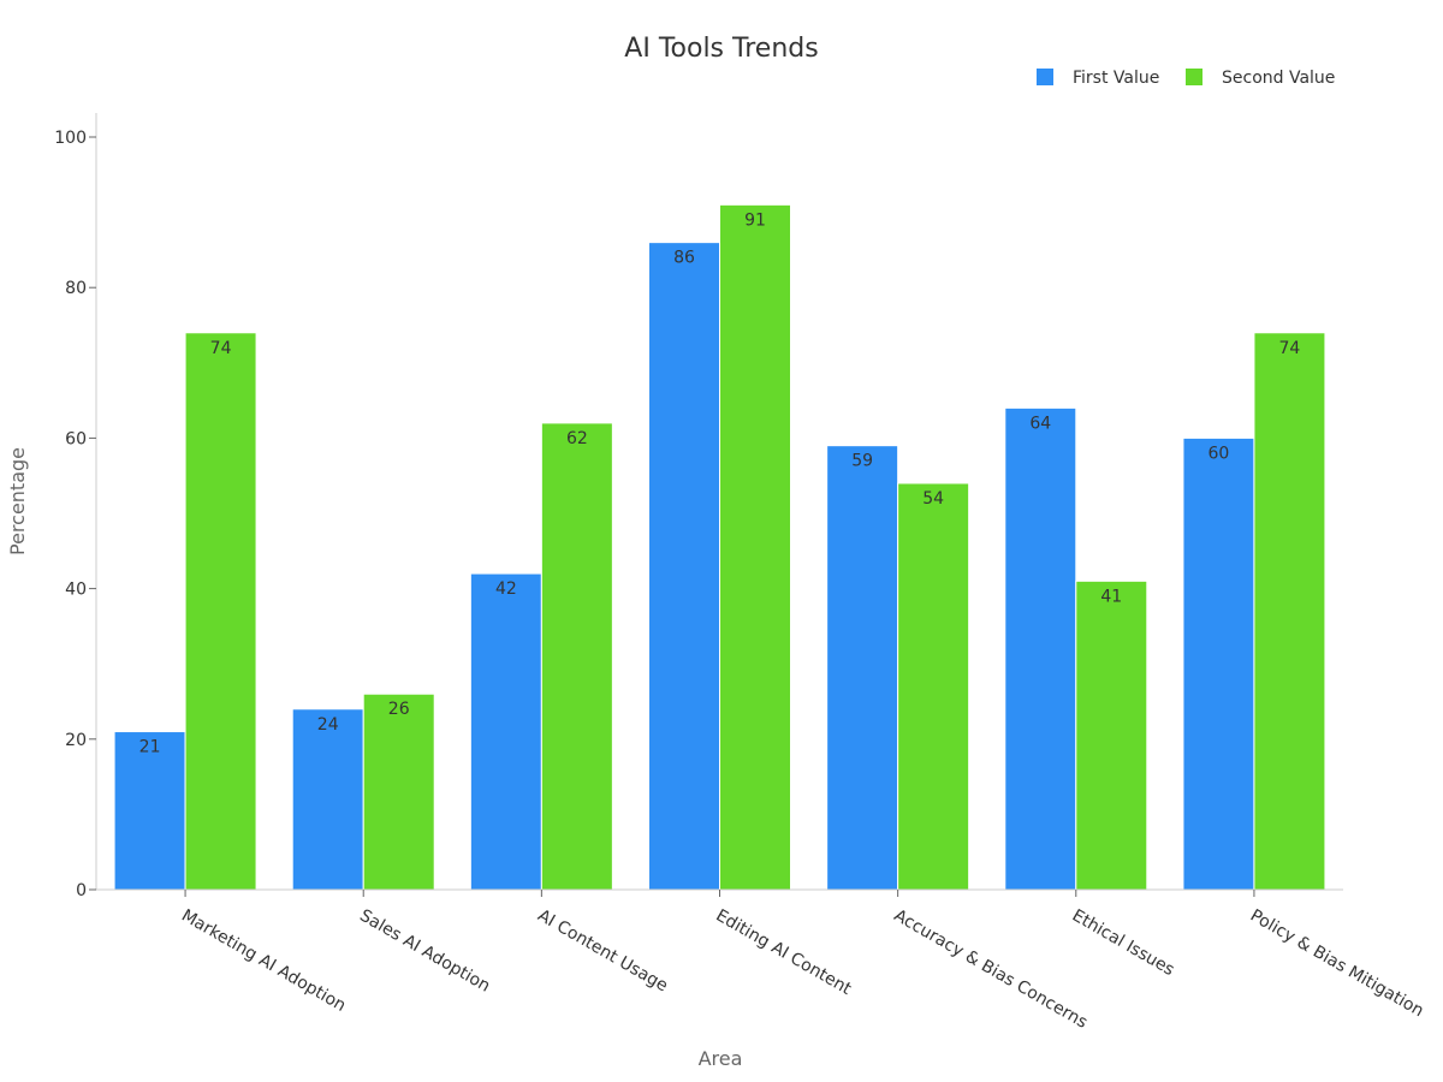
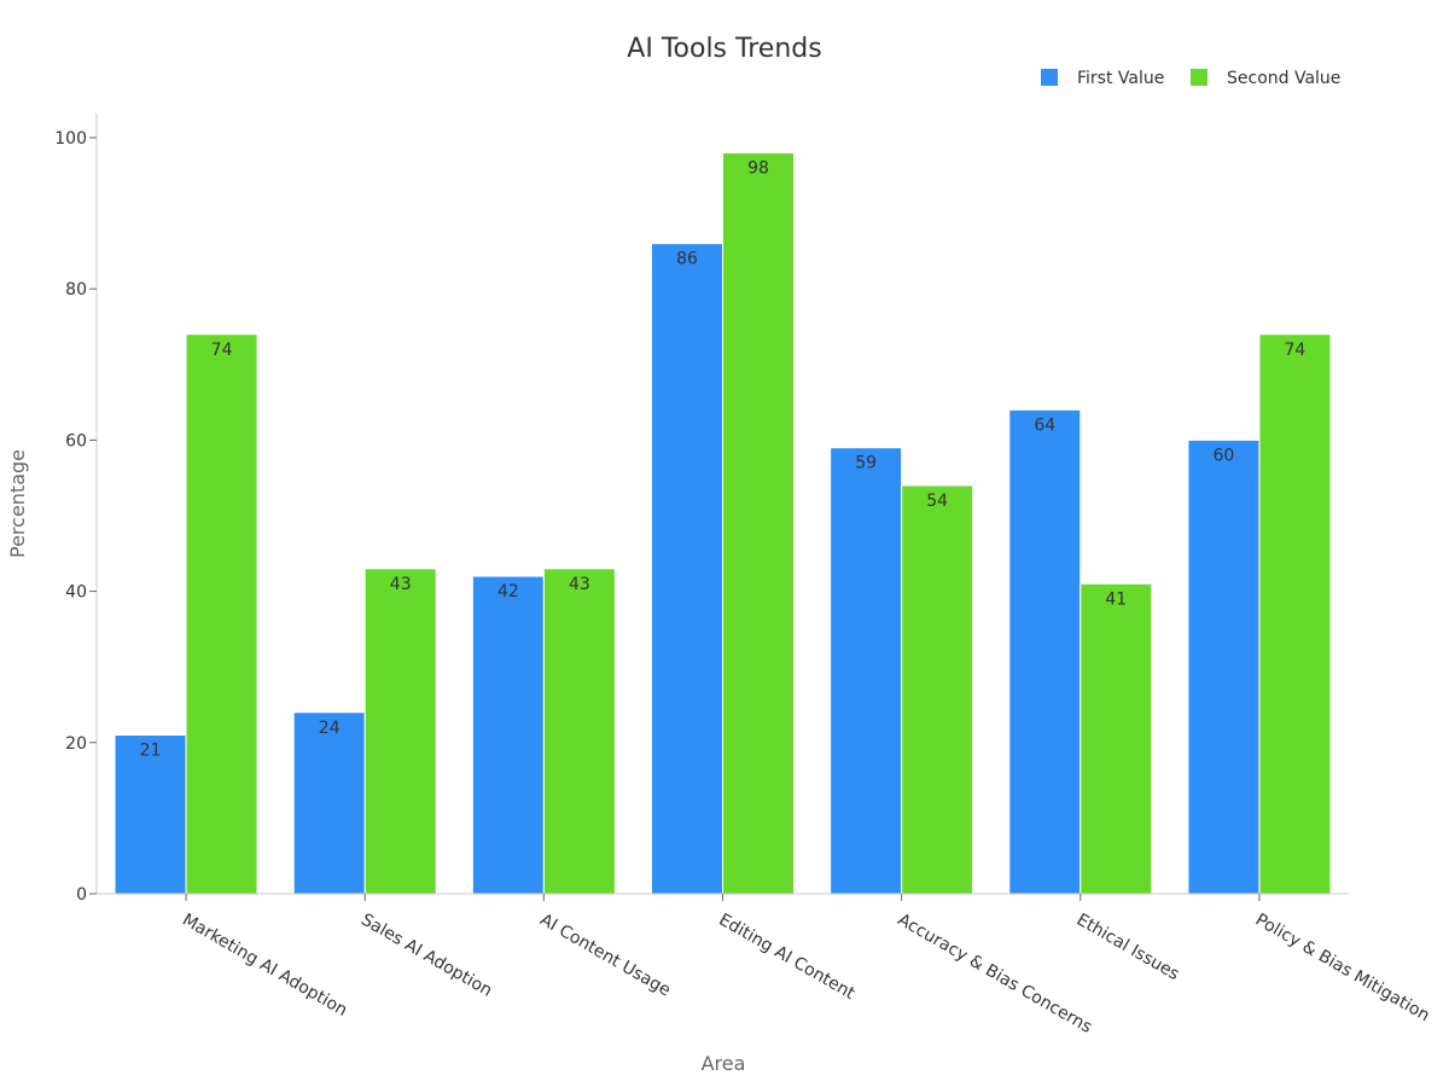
Second Value/Sales AI Adoption: 26 -> 43
Second Value/AI Content Usage: 62 -> 43
Second Value/Editing AI Content: 91 -> 98
